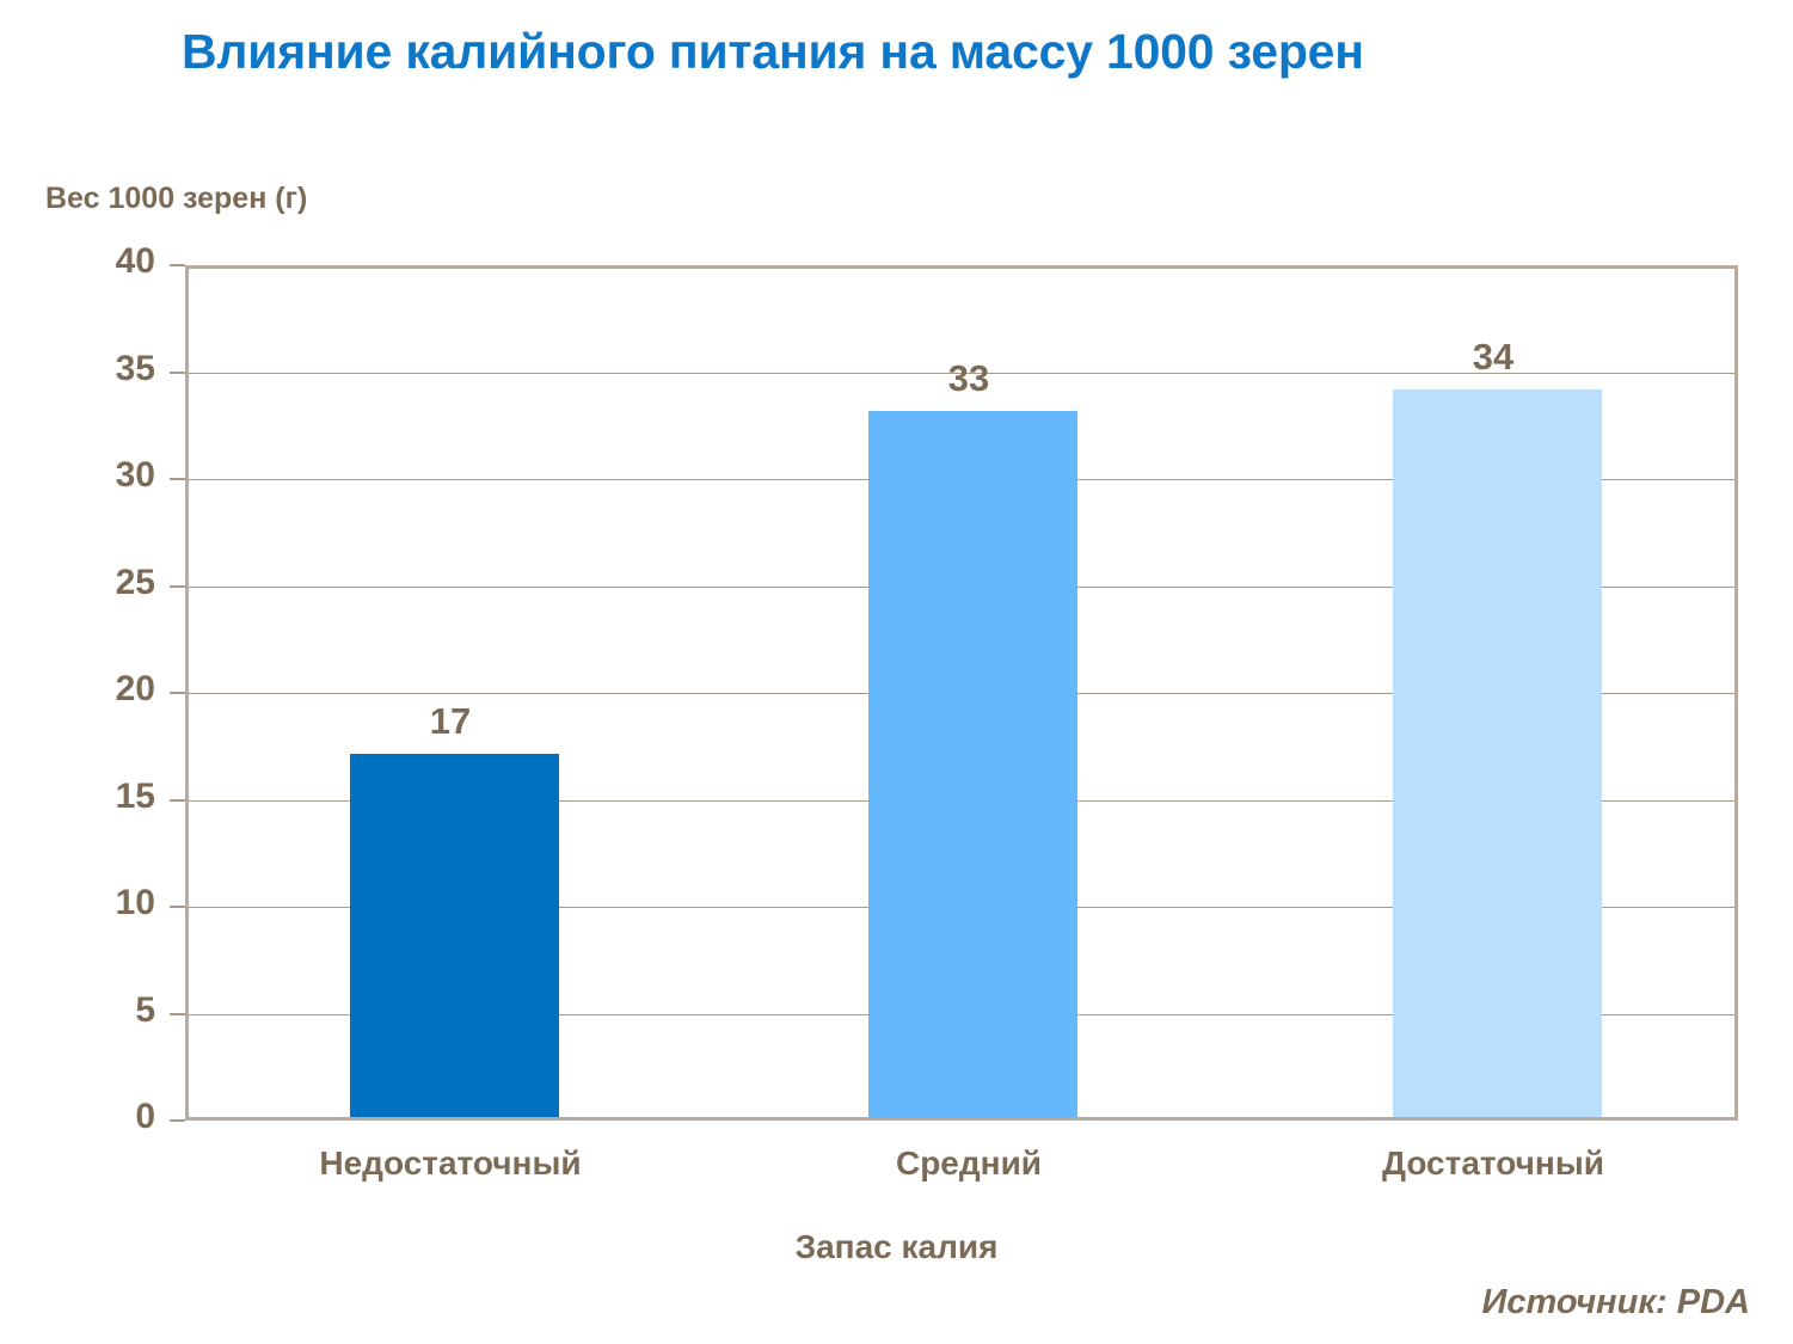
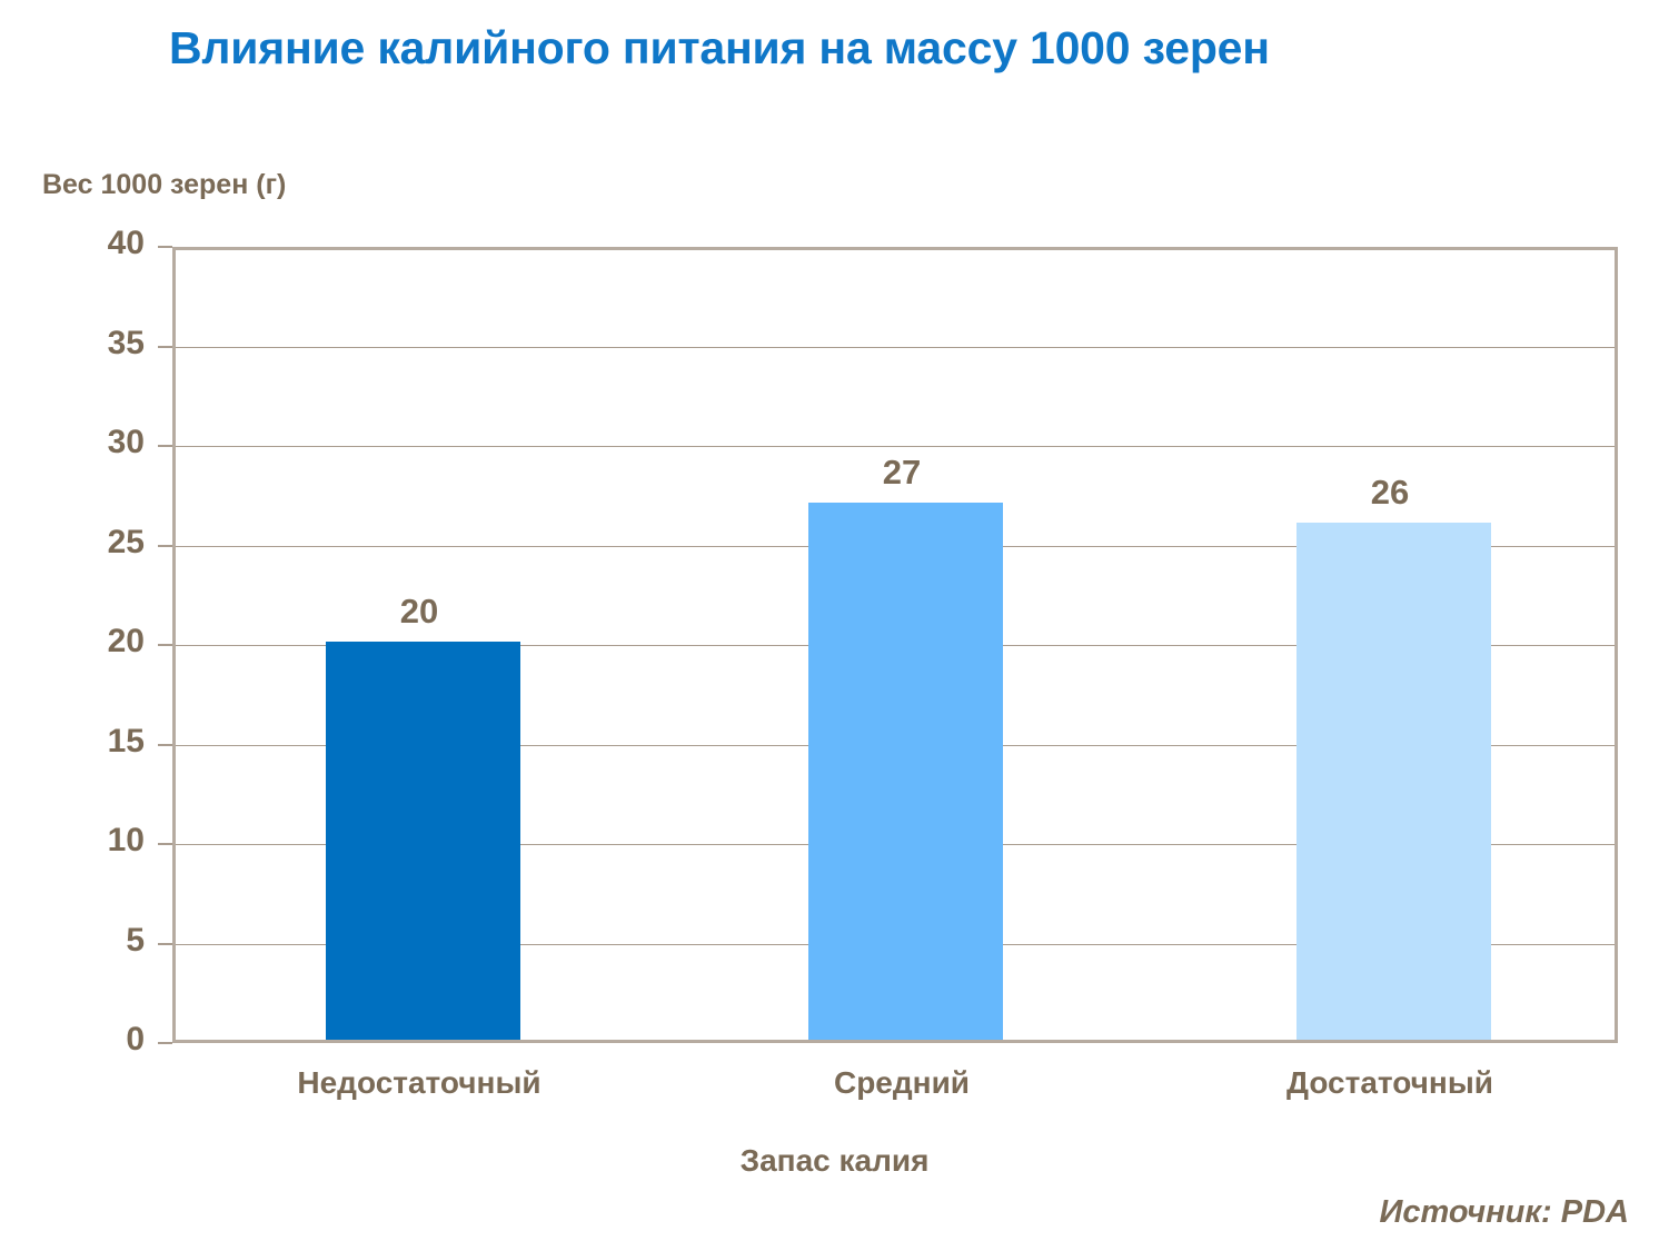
Недостаточный: 17 -> 20
Средний: 33 -> 27
Достаточный: 34 -> 26
